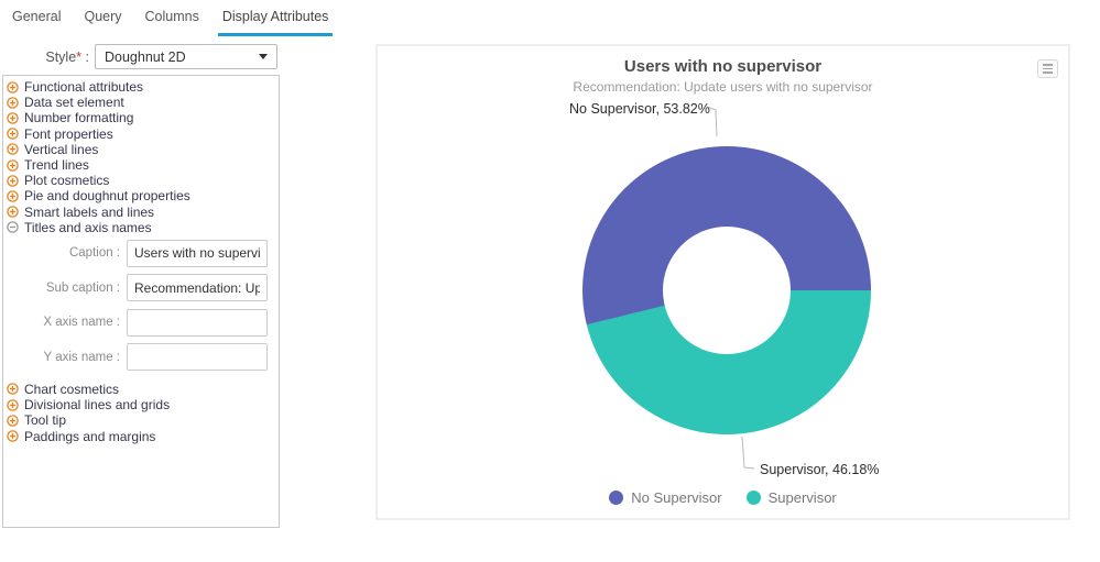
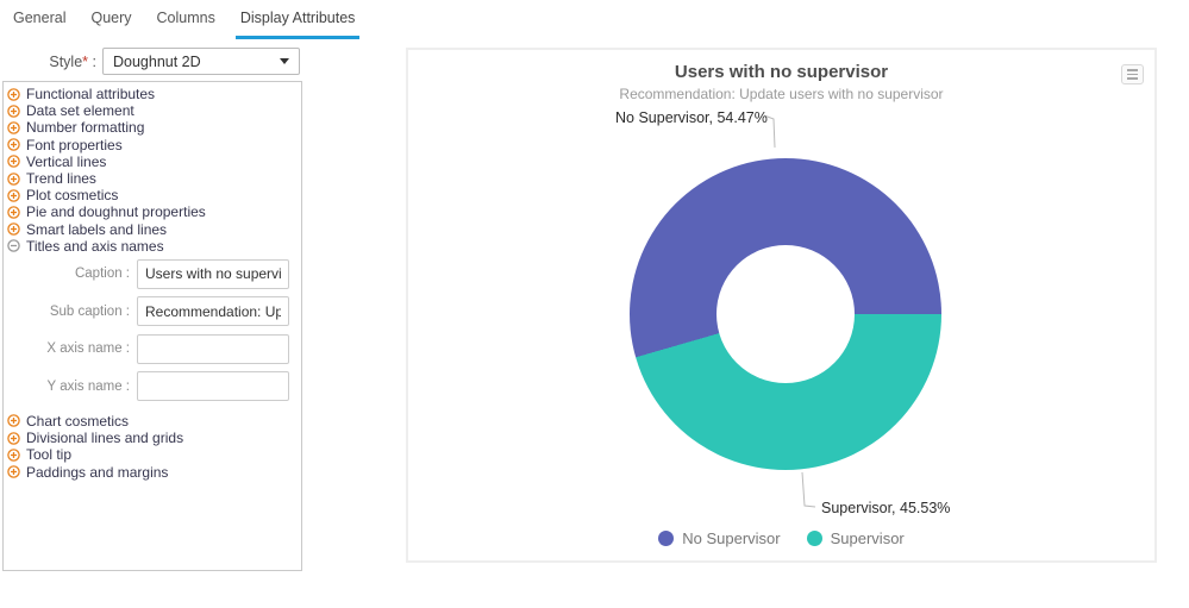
No Supervisor: 53.82% -> 54.47%
Supervisor: 46.18% -> 45.53%
